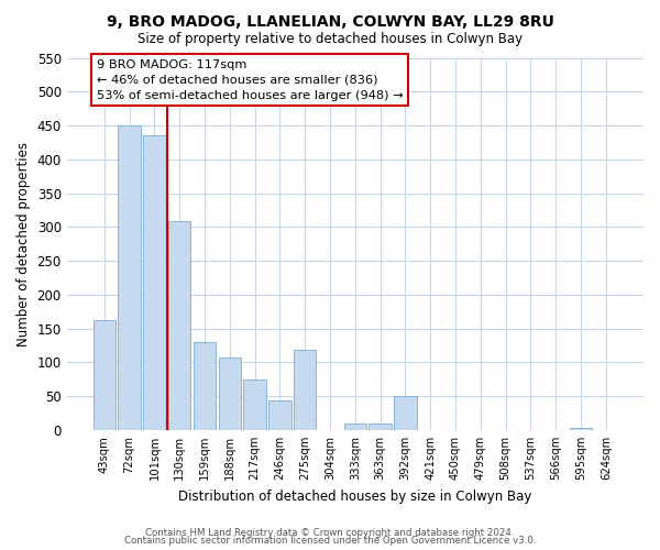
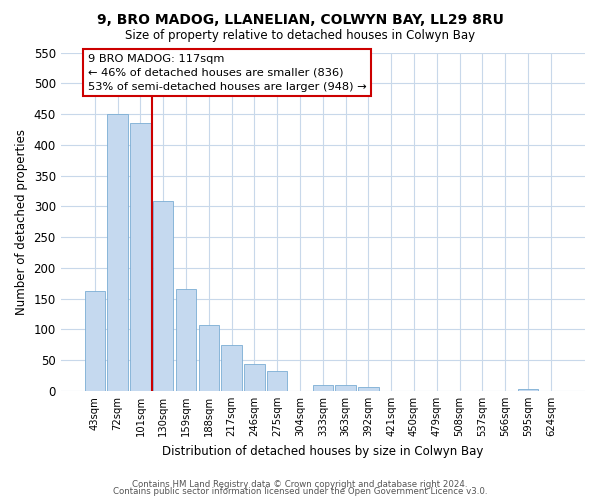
159sqm: 130 -> 165
275sqm: 118 -> 33
392sqm: 50 -> 6
